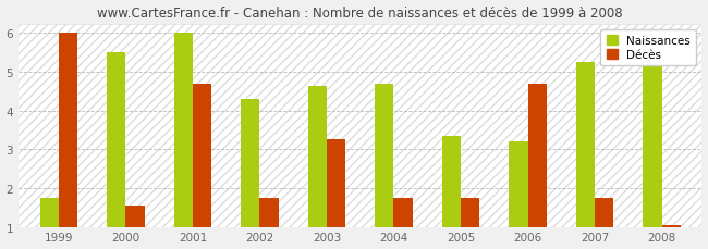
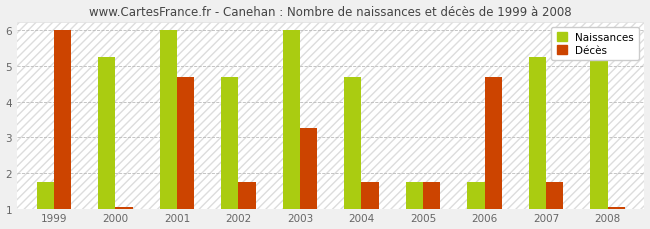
Naissances/2000: 5.50 -> 5.25
Décès/2000: 1.55 -> 1.05
Naissances/2002: 4.30 -> 4.70
Naissances/2003: 4.65 -> 6.00
Naissances/2005: 3.35 -> 1.75
Naissances/2006: 3.20 -> 1.75
